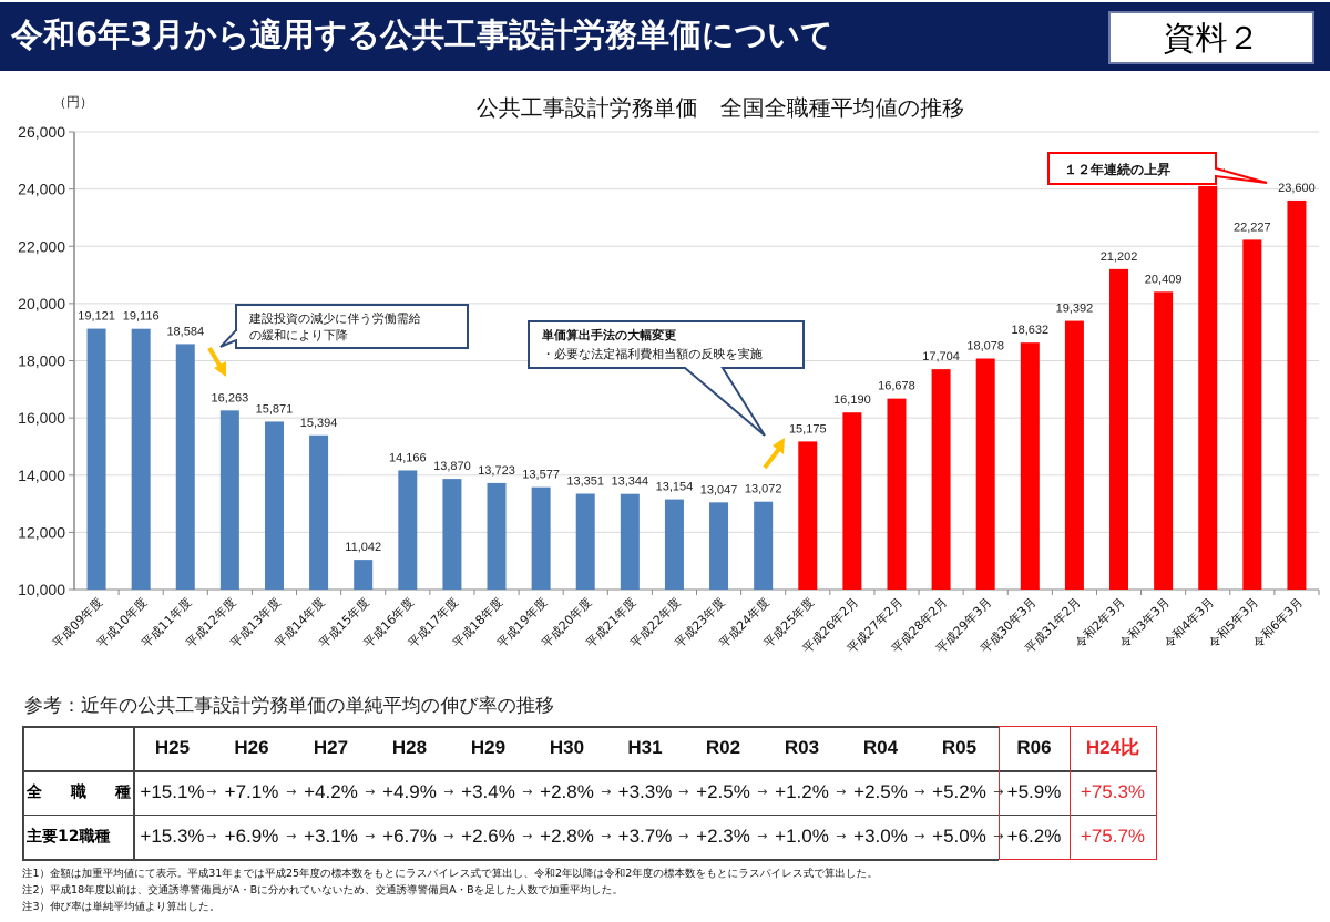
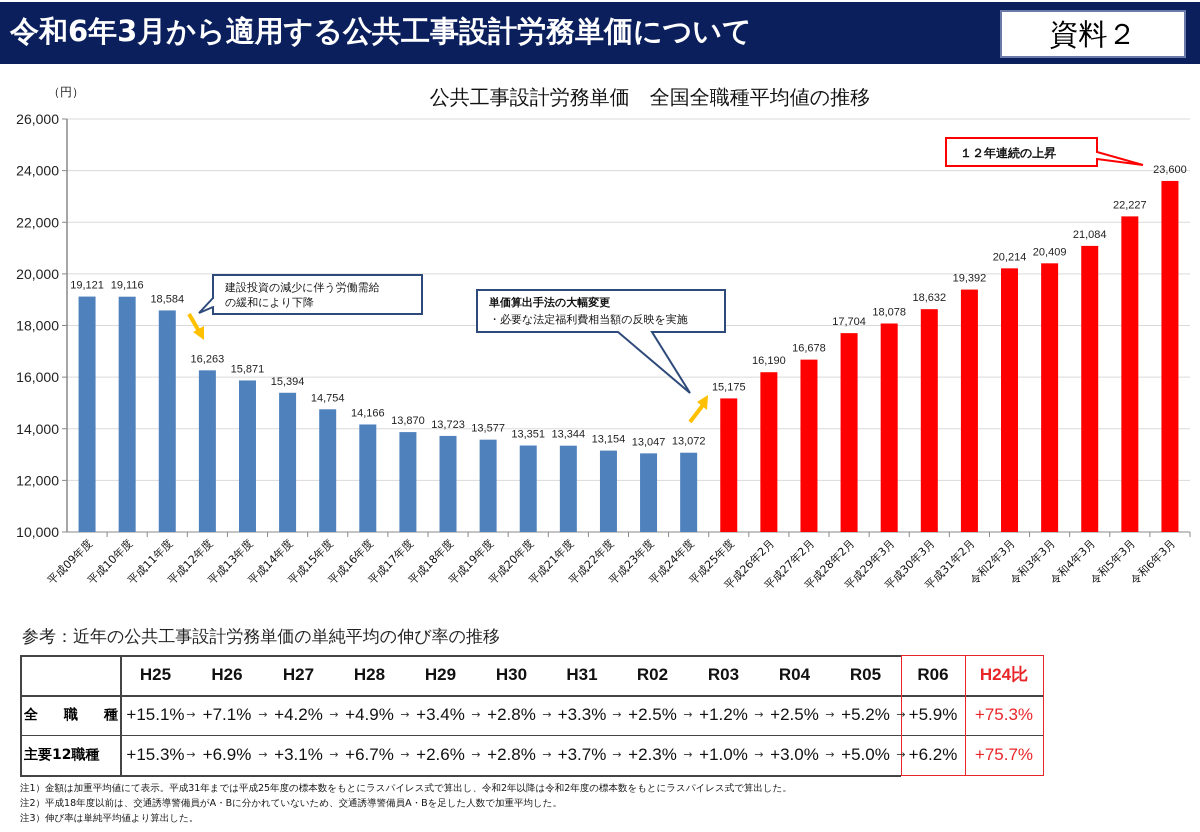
平成15年度: 11,042 -> 14,754
令和2年3月: 21,202 -> 20,214
令和4年3月: 24,104 -> 21,084
